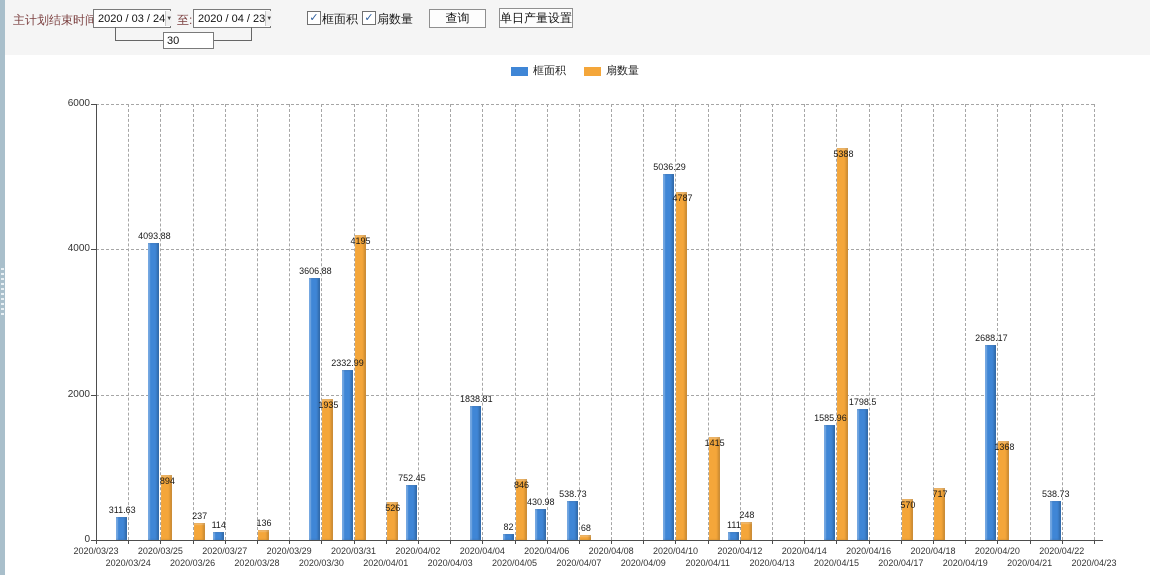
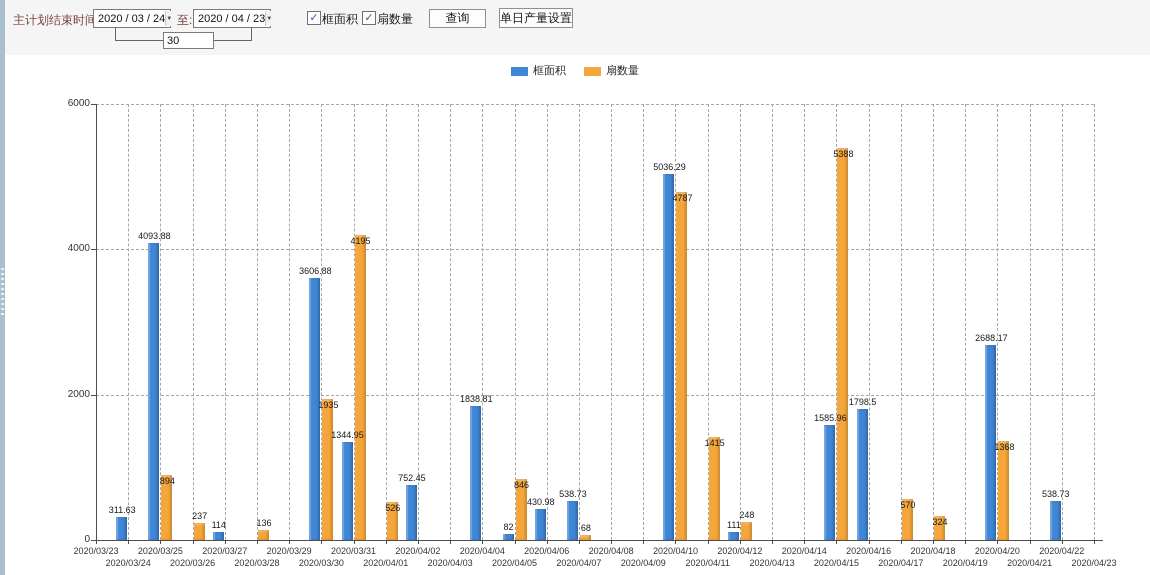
框面积/2020/03/31: 2332.99 -> 1344.95
扇数量/2020/04/18: 717 -> 324
